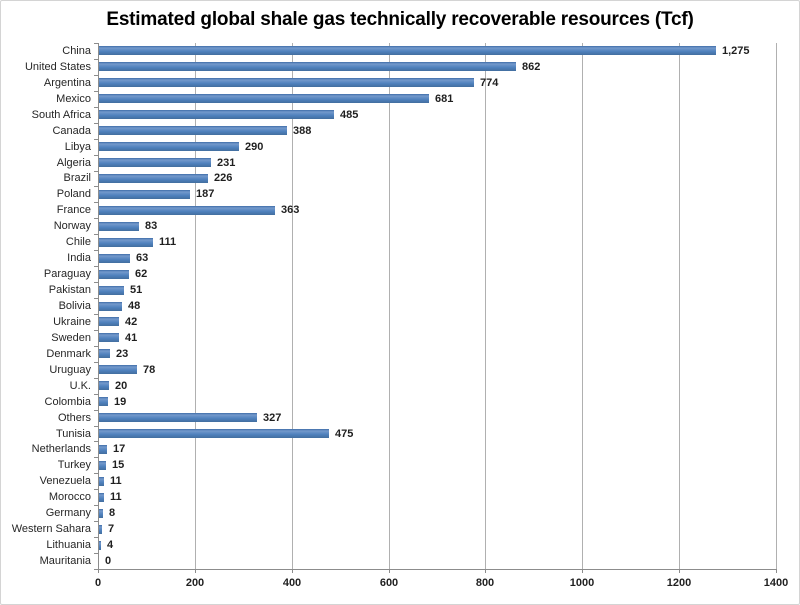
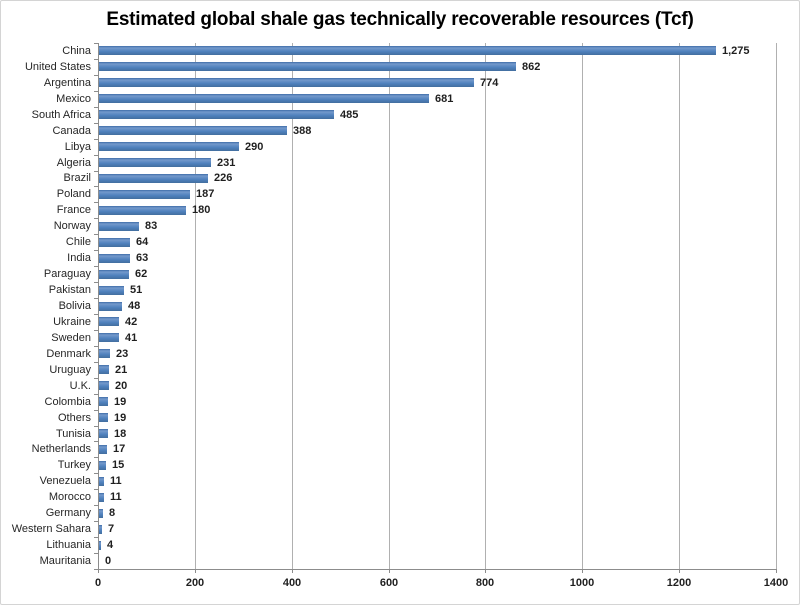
France: 363 -> 180
Chile: 111 -> 64
Uruguay: 78 -> 21
Others: 327 -> 19
Tunisia: 475 -> 18
